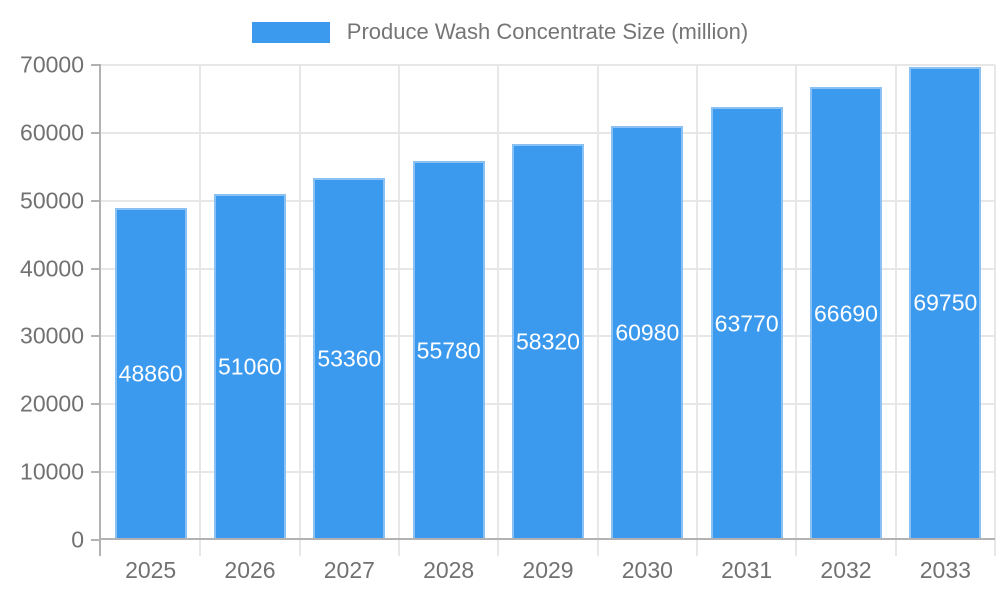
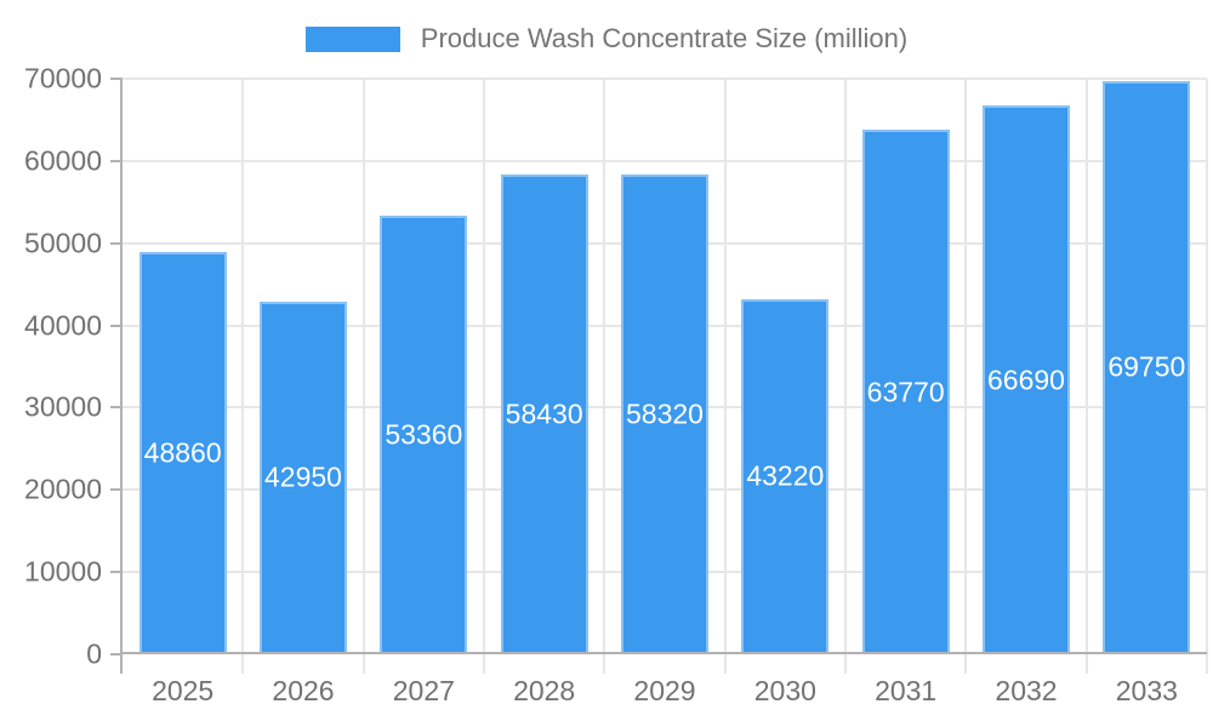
2026: 51060 -> 42950
2028: 55780 -> 58430
2030: 60980 -> 43220
